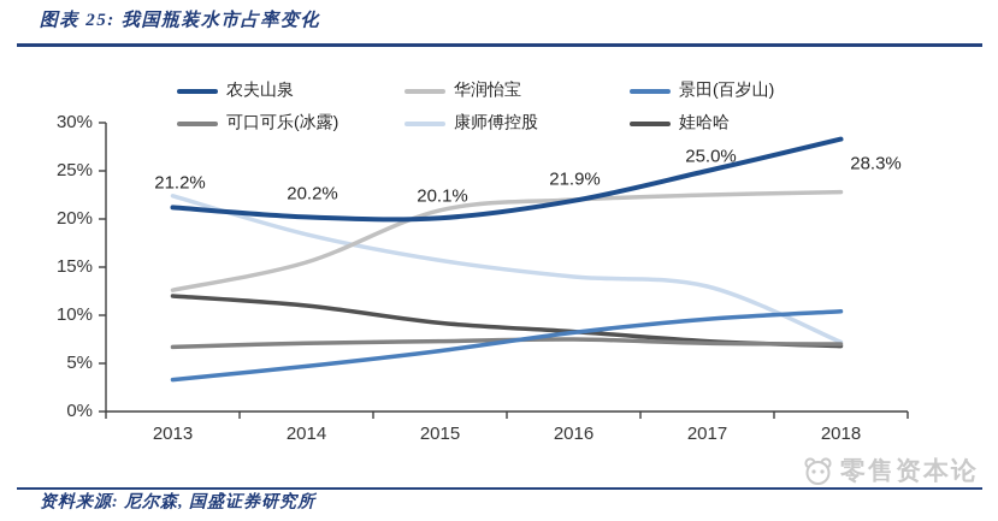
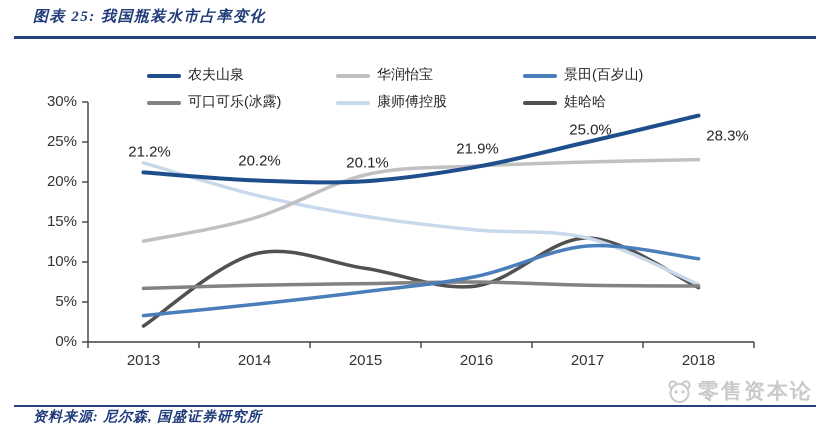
娃哈哈/2013: 12% -> 2%
娃哈哈/2016: 8% -> 7%
景田(百岁山)/2017: 10% -> 12%
娃哈哈/2017: 7% -> 13%
